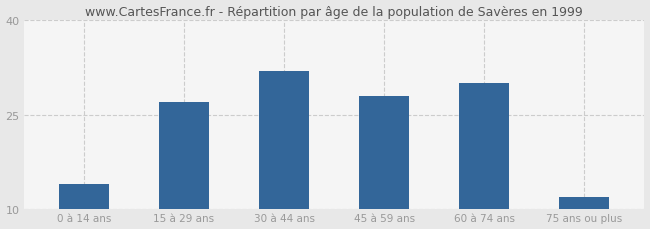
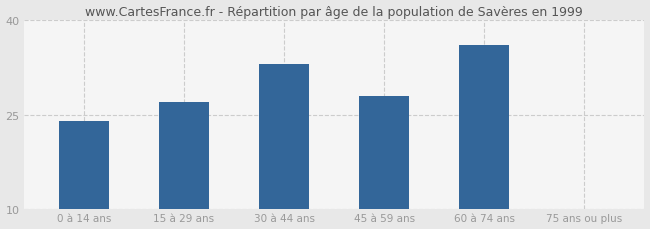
0 à 14 ans: 14 -> 24
30 à 44 ans: 32 -> 33
60 à 74 ans: 30 -> 36
75 ans ou plus: 12 -> 10
